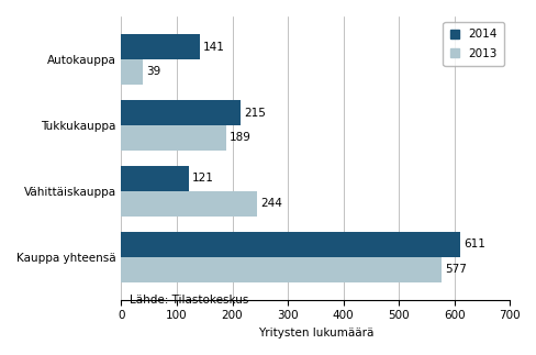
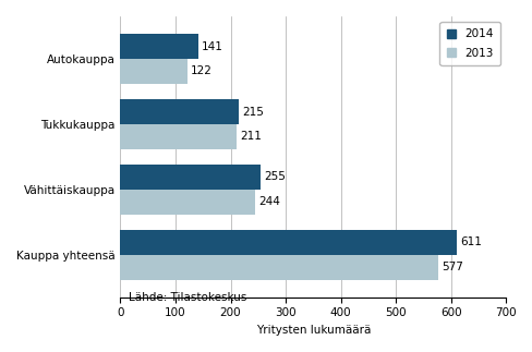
2013/Autokauppa: 39 -> 122
2013/Tukkukauppa: 189 -> 211
2014/Vähittäiskauppa: 121 -> 255
